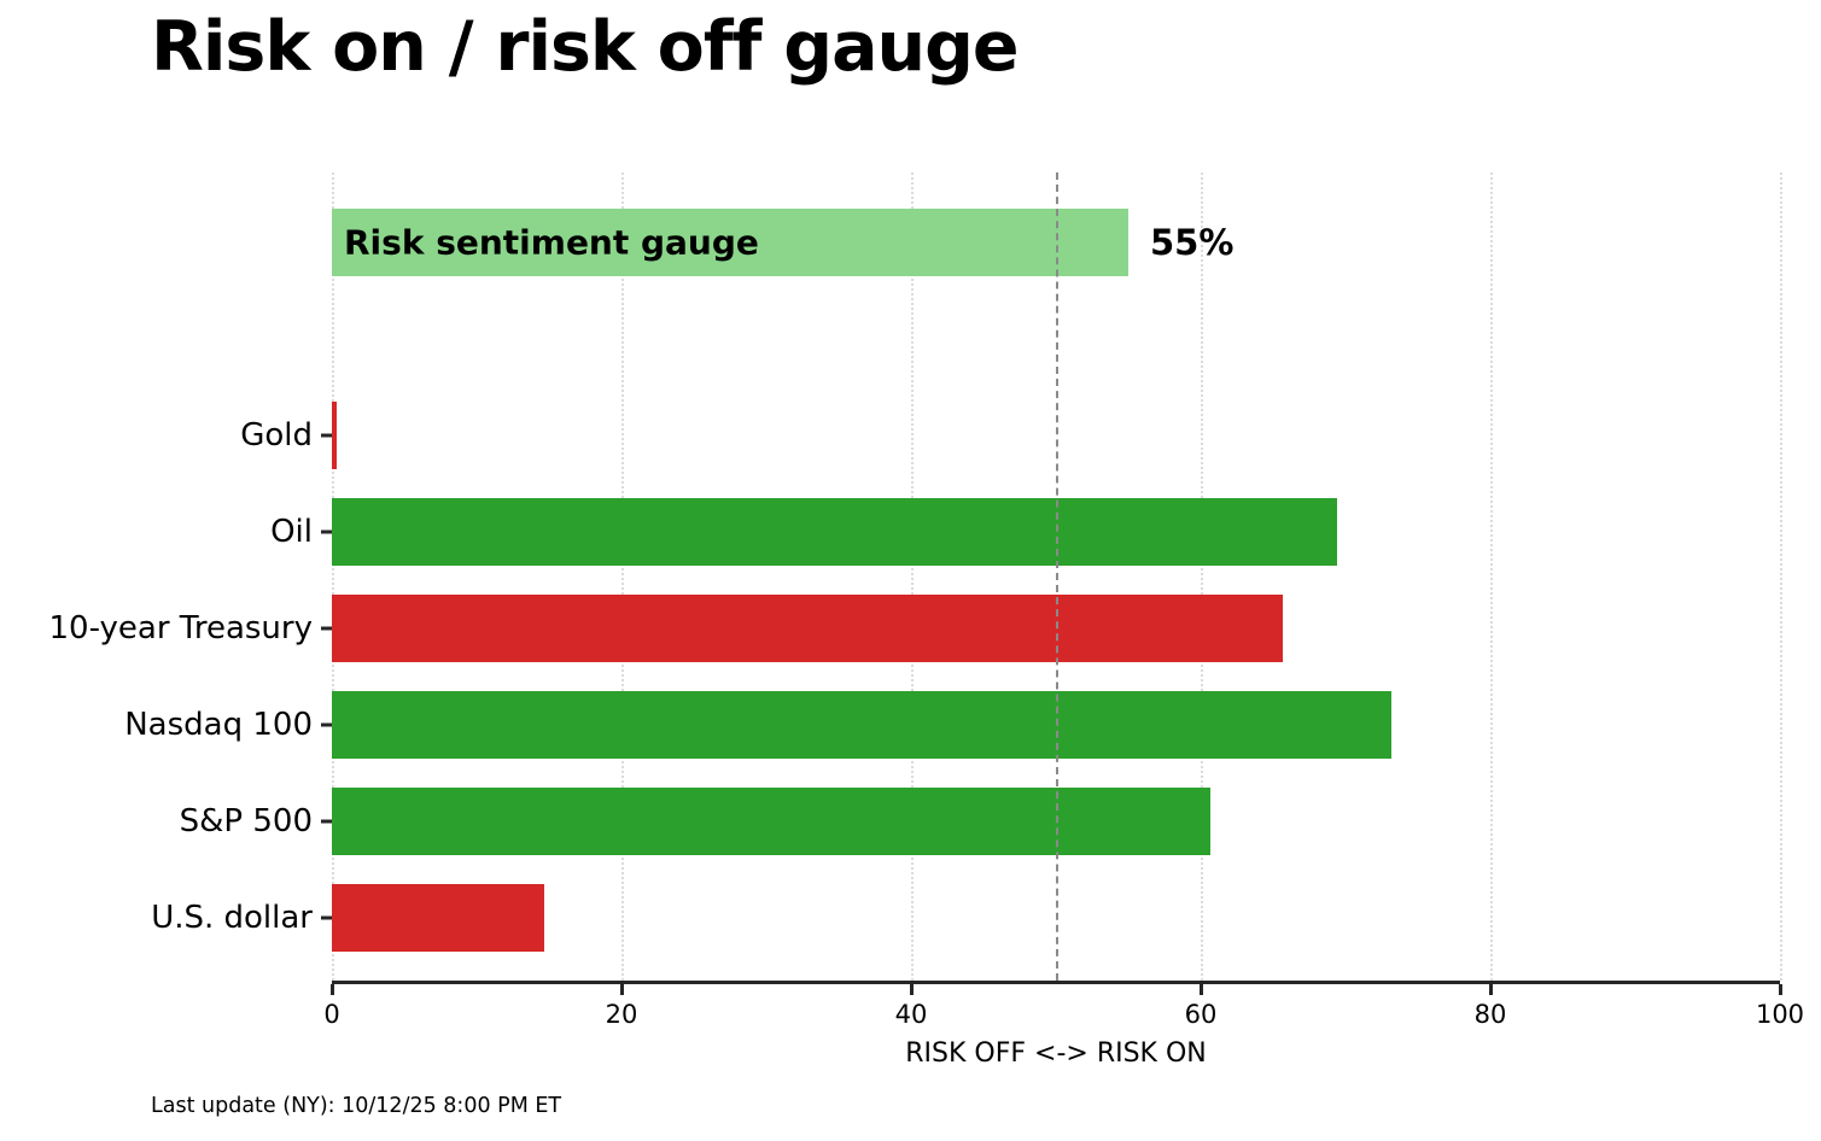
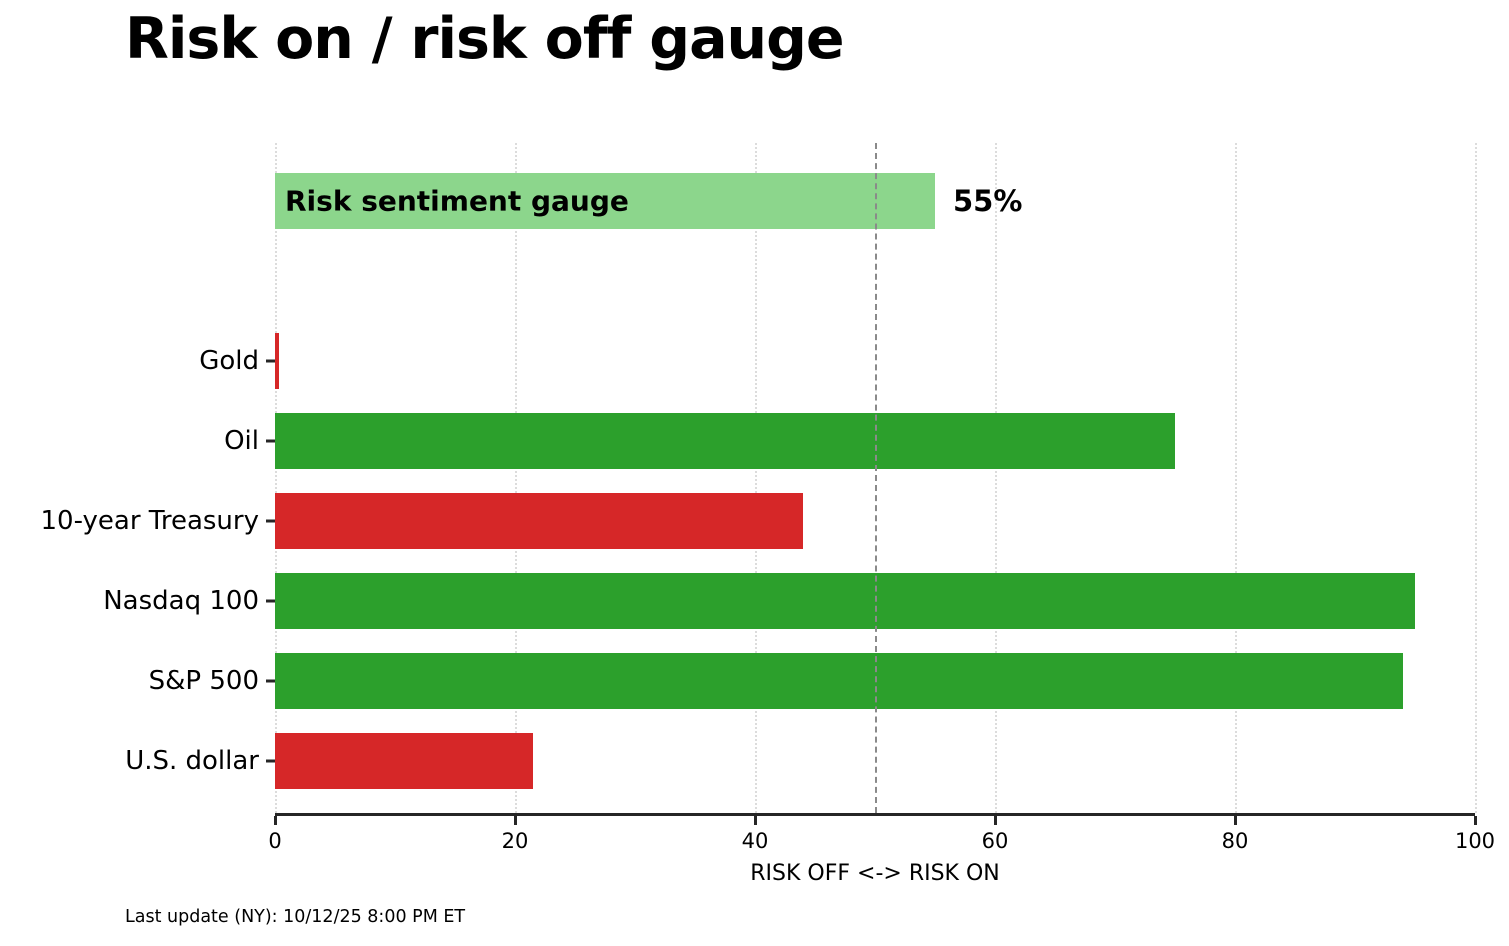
Oil: 69.4 -> 75.0
10-year Treasury: 65.7 -> 44.0
Nasdaq 100: 73.2 -> 95.0
S&P 500: 60.7 -> 94.0
U.S. dollar: 14.7 -> 21.5
